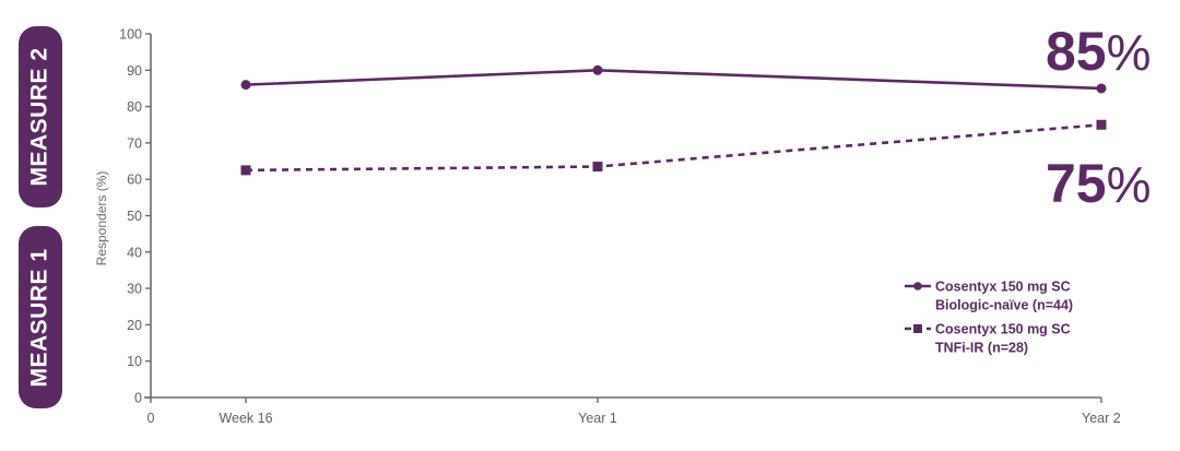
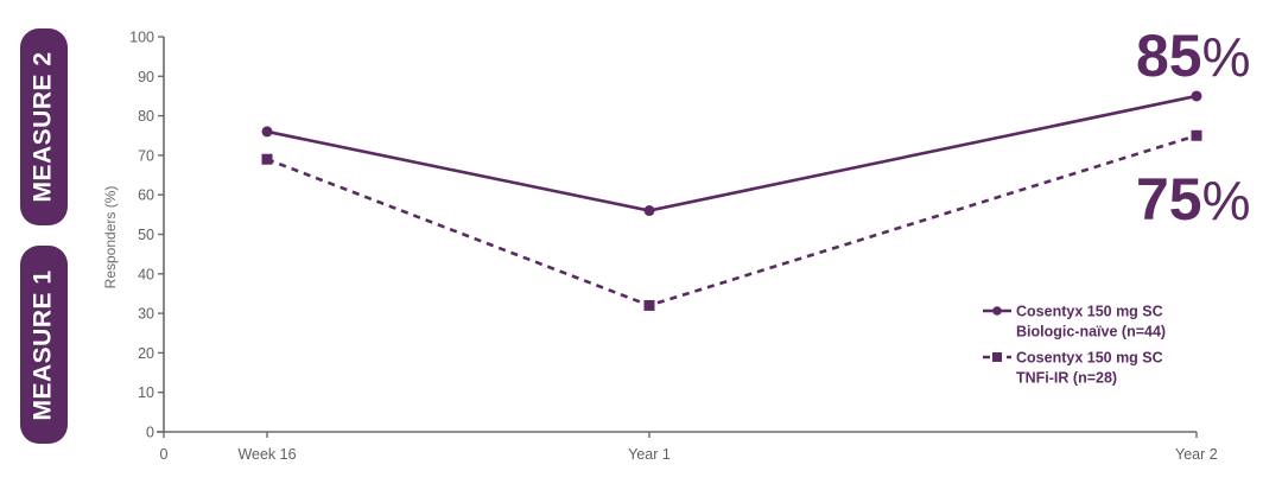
Cosentyx 150 mg SC Biologic-naïve (n=44)/Week 16: 86 -> 76
Cosentyx 150 mg SC TNFi-IR (n=28)/Week 16: 62 -> 69
Cosentyx 150 mg SC Biologic-naïve (n=44)/Year 1: 90 -> 56
Cosentyx 150 mg SC TNFi-IR (n=28)/Year 1: 64 -> 32
